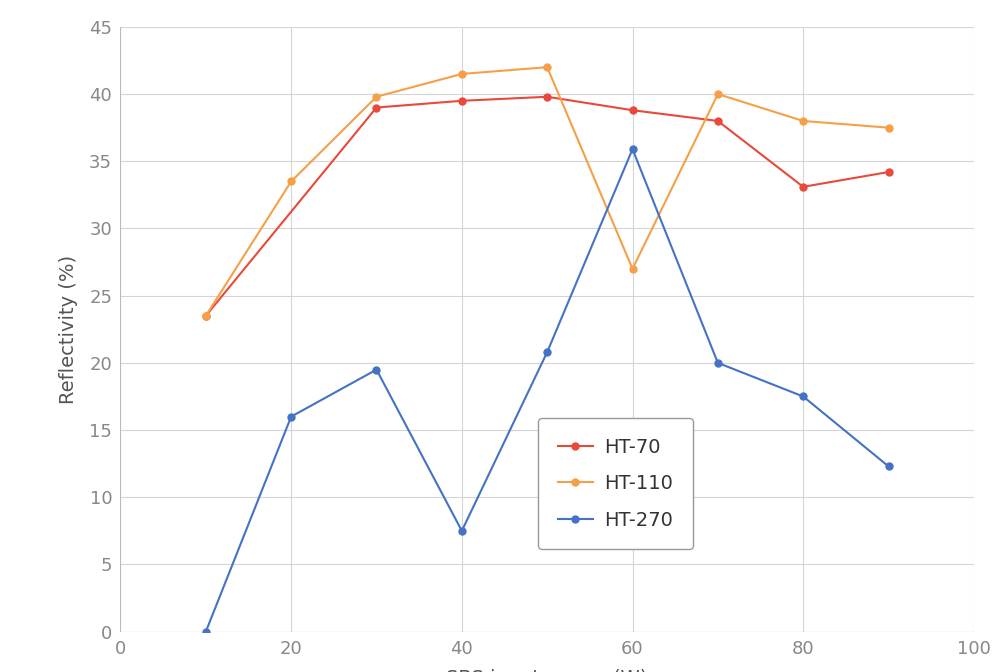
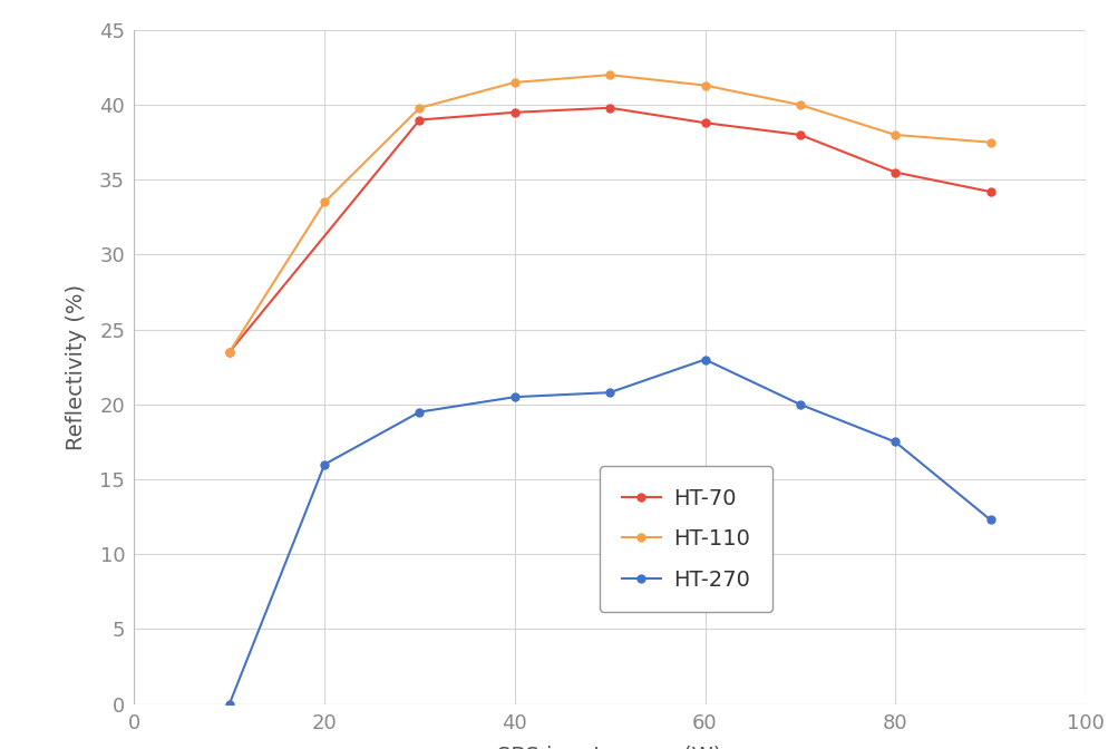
HT-270/40: 7.5 -> 20.5
HT-110/60: 27.0 -> 41.3
HT-270/60: 35.9 -> 23.0
HT-70/80: 33.1 -> 35.5
